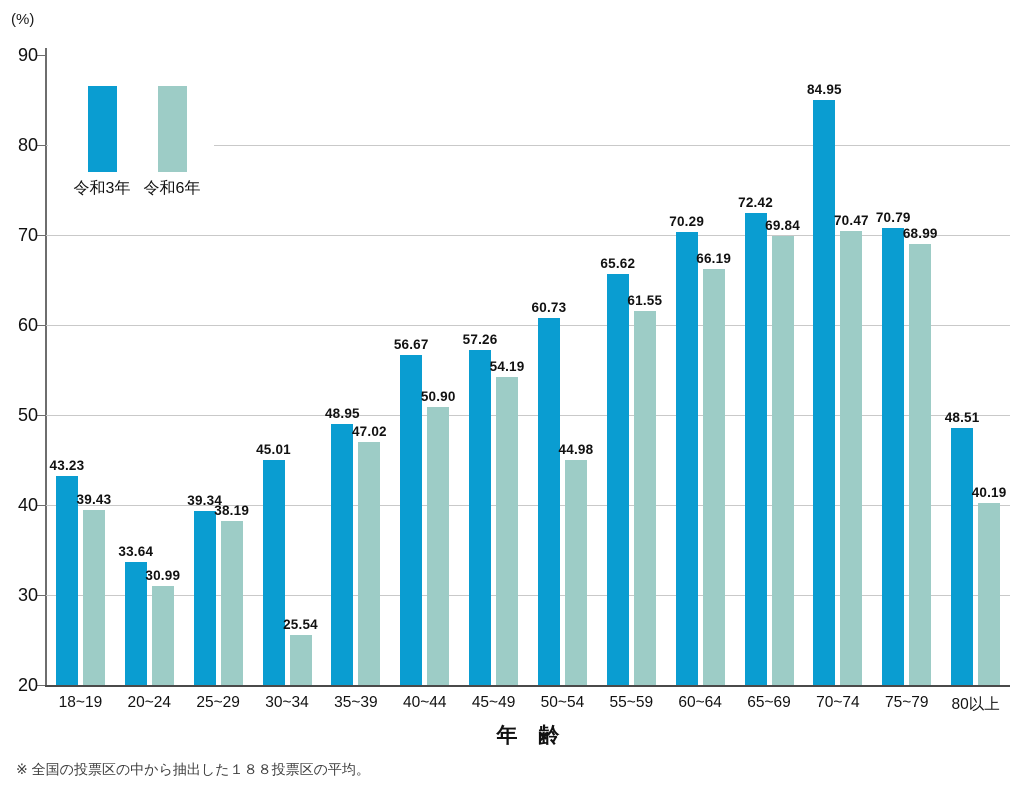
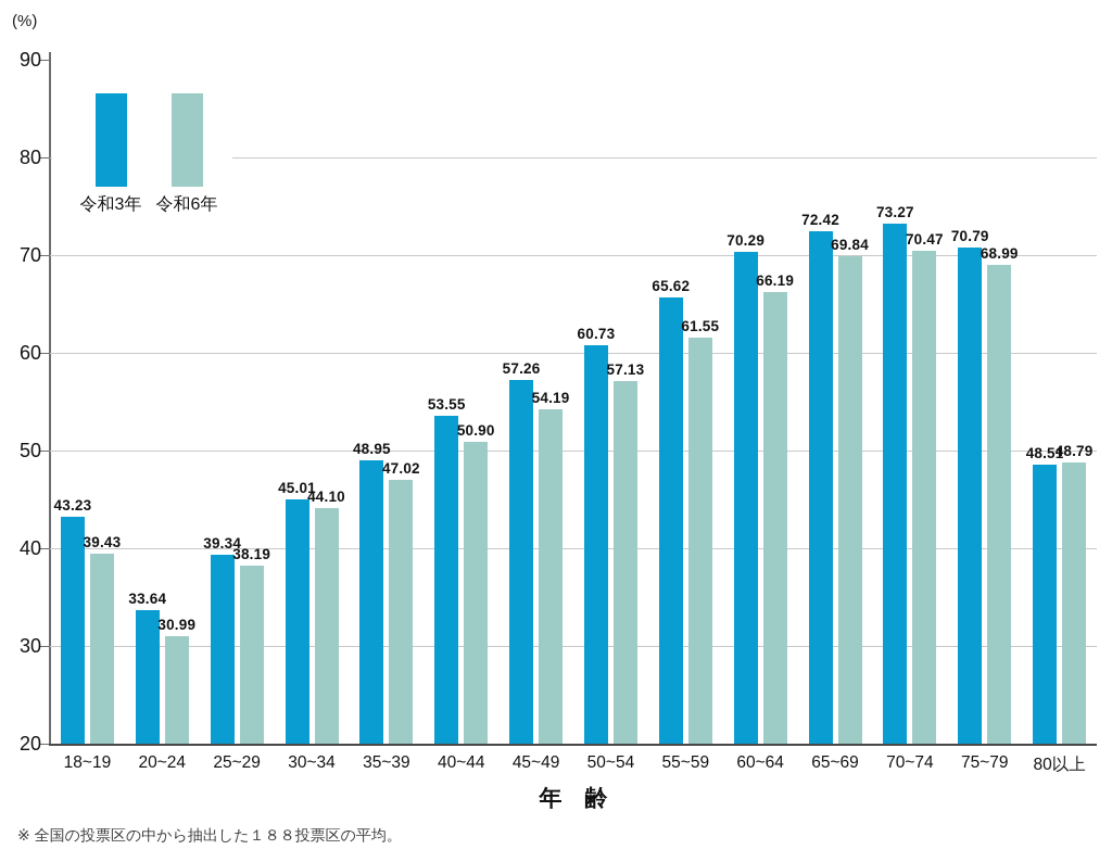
令和6年/30~34: 25.54 -> 44.10
令和3年/40~44: 56.67 -> 53.55
令和6年/50~54: 44.98 -> 57.13
令和3年/70~74: 84.95 -> 73.27
令和6年/80以上: 40.19 -> 48.79
